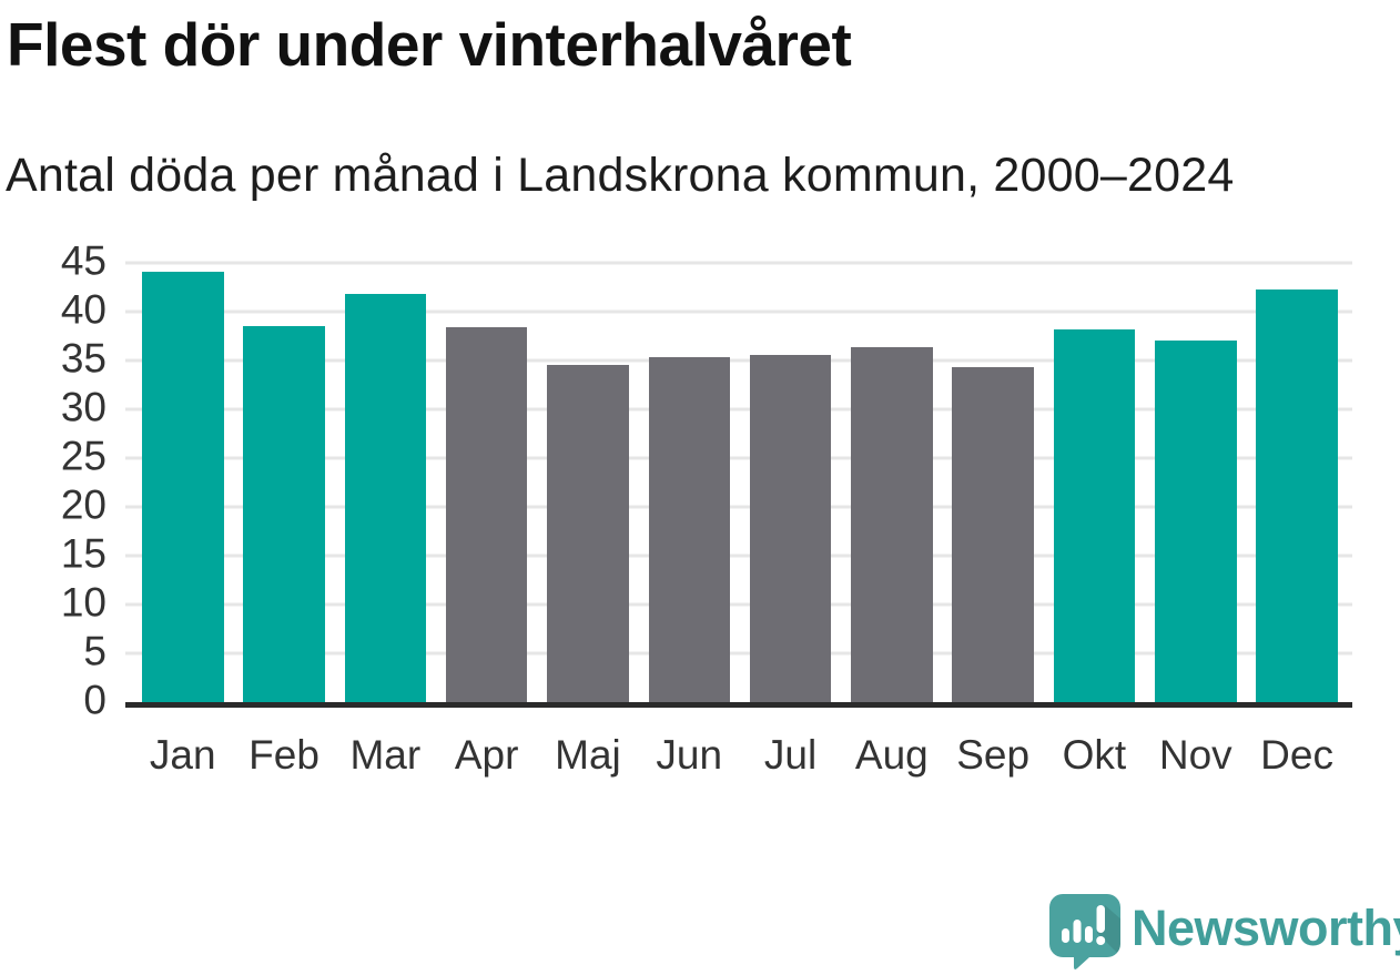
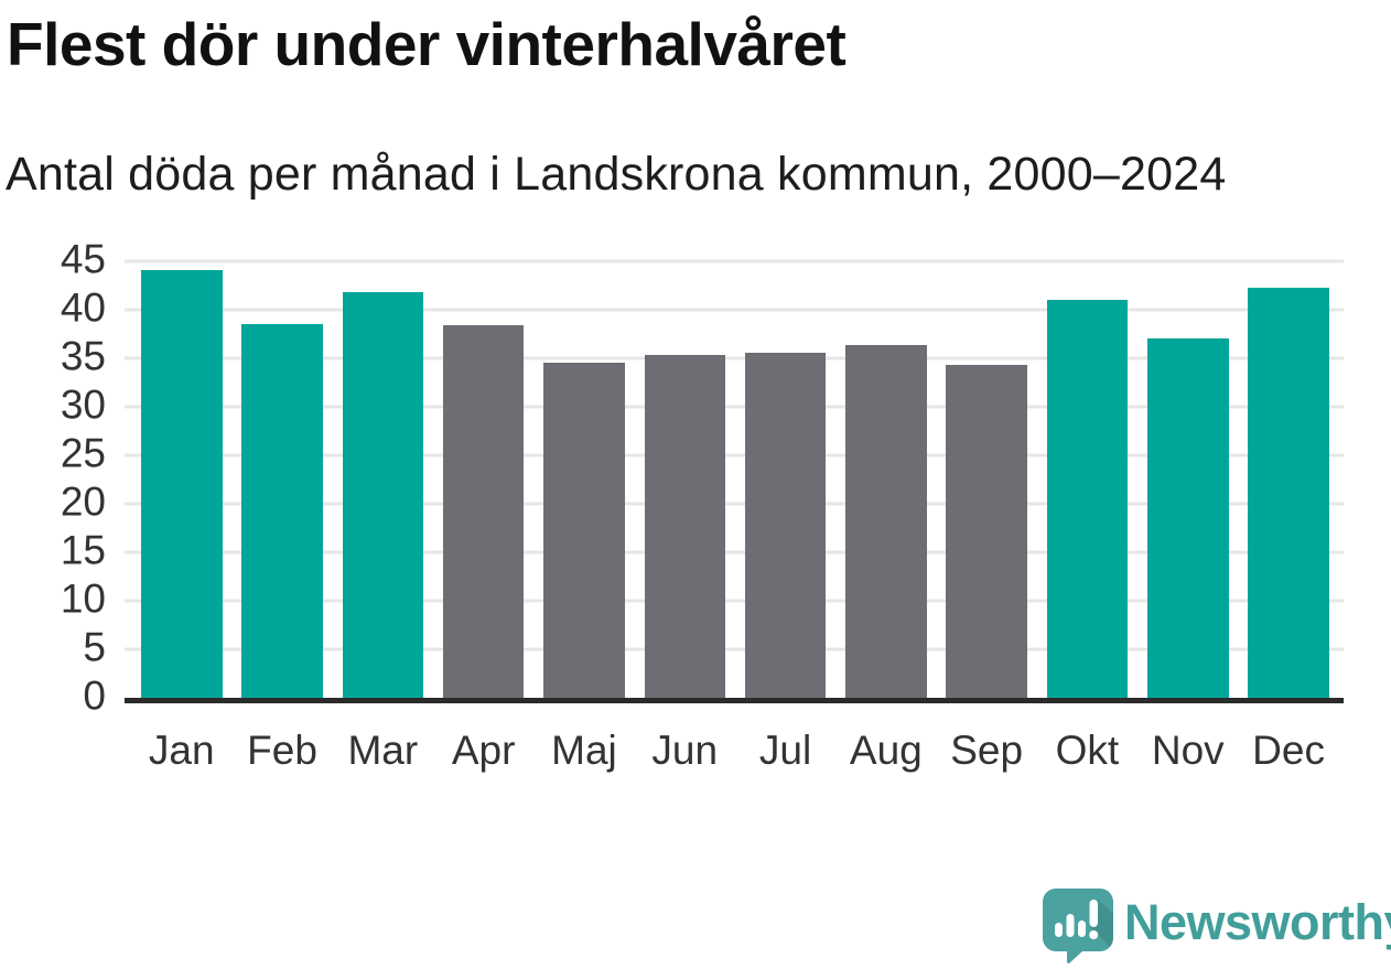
Okt: 38 -> 41
